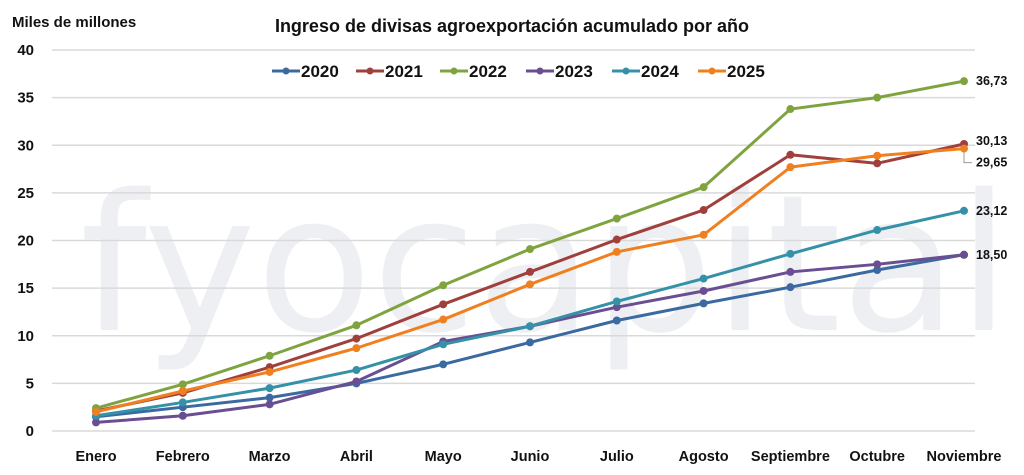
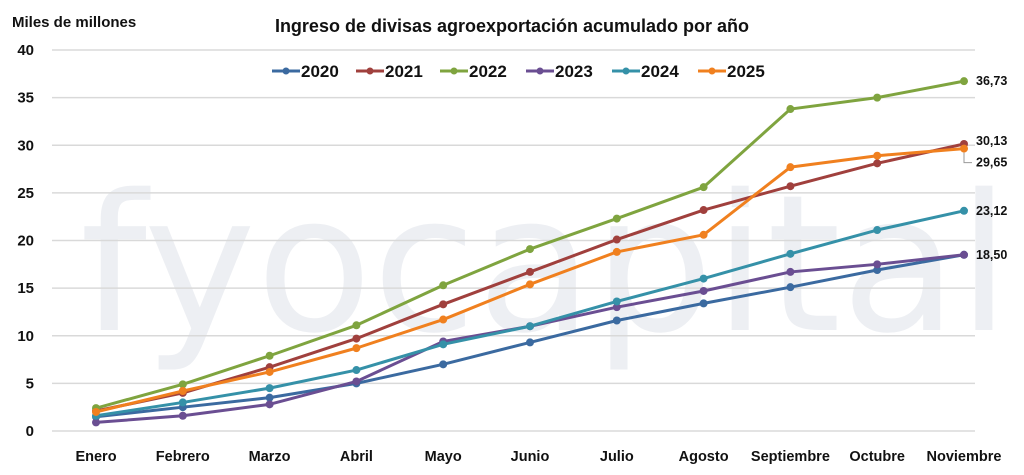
2021/Septiembre: 29 -> 26
